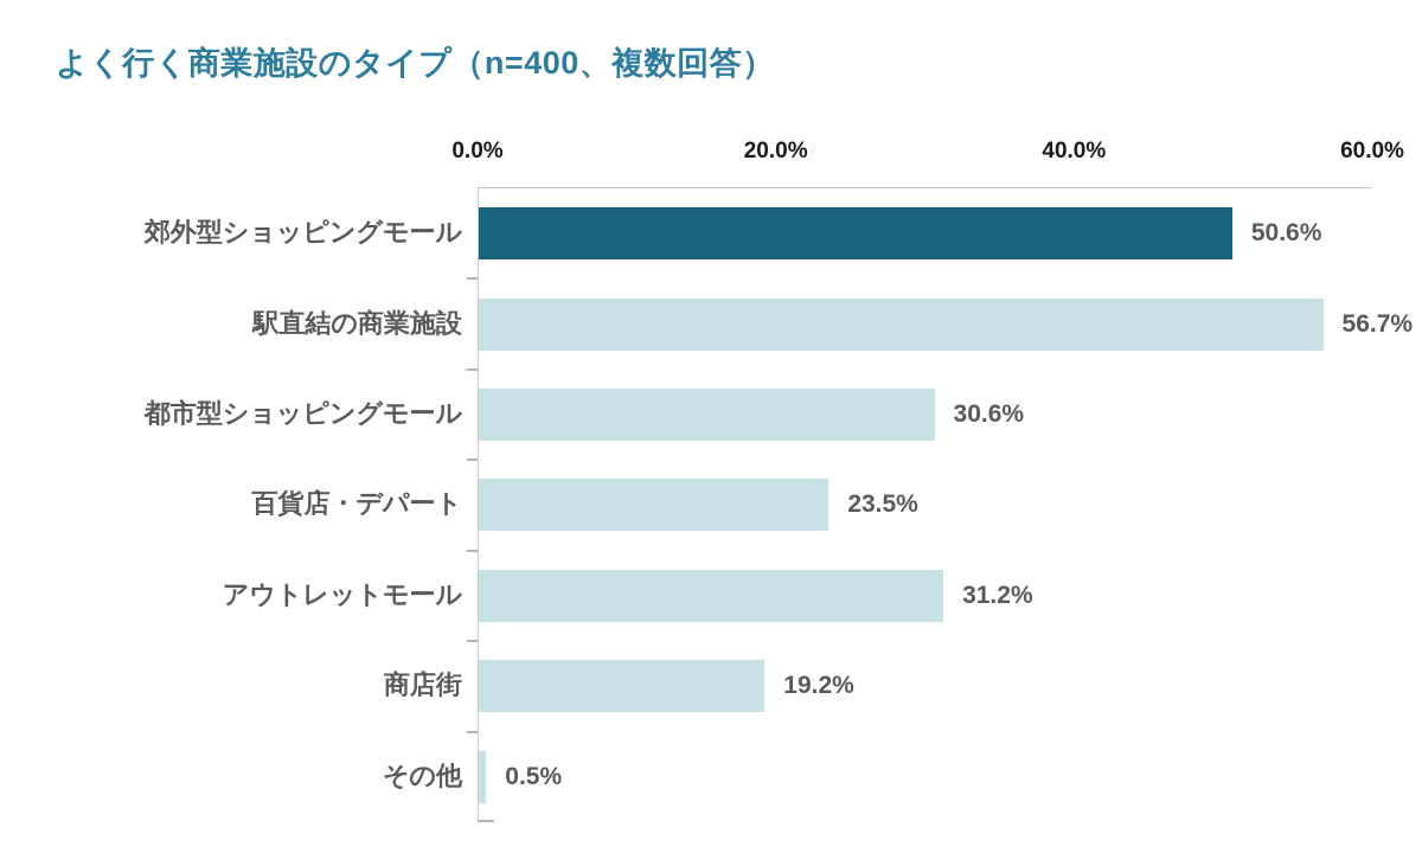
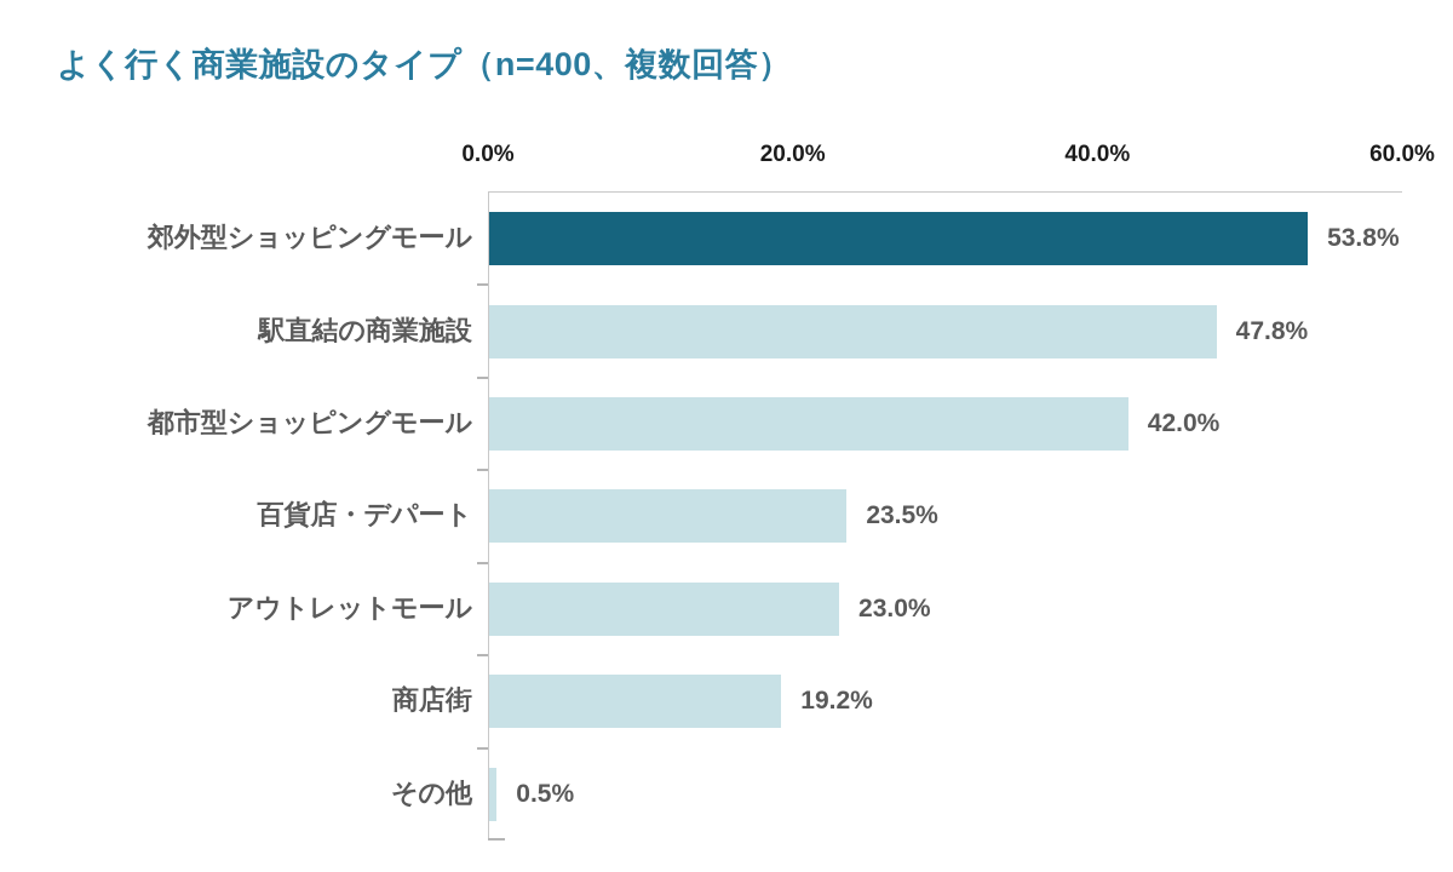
郊外型ショッピングモール: 50.6% -> 53.8%
駅直結の商業施設: 56.7% -> 47.8%
都市型ショッピングモール: 30.6% -> 42.0%
アウトレットモール: 31.2% -> 23.0%
